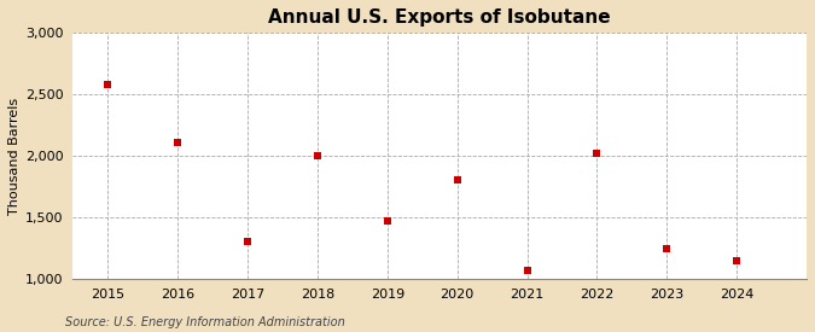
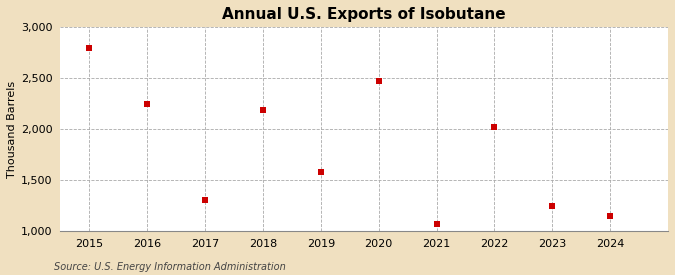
2015: 2,580 -> 2,800
2016: 2,110 -> 2,250
2018: 2,000 -> 2,190
2019: 1,480 -> 1,580
2020: 1,810 -> 2,470
